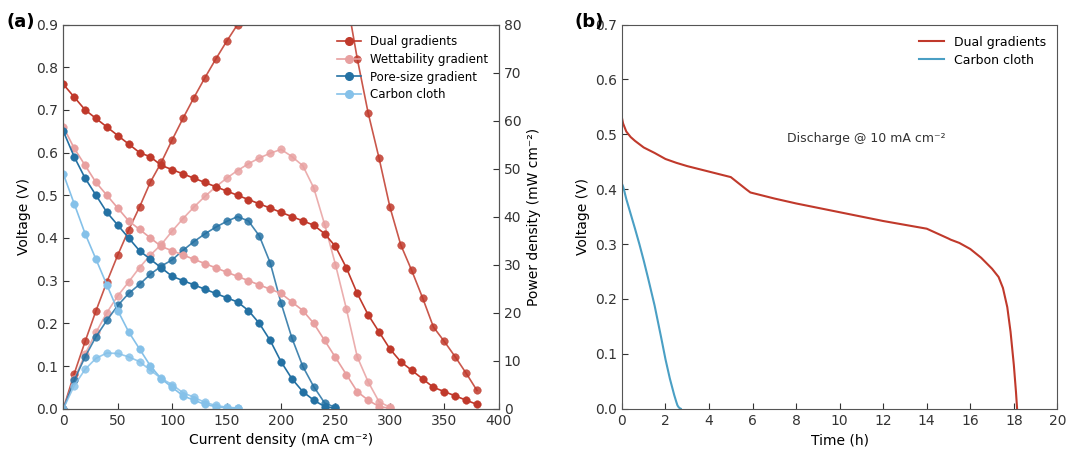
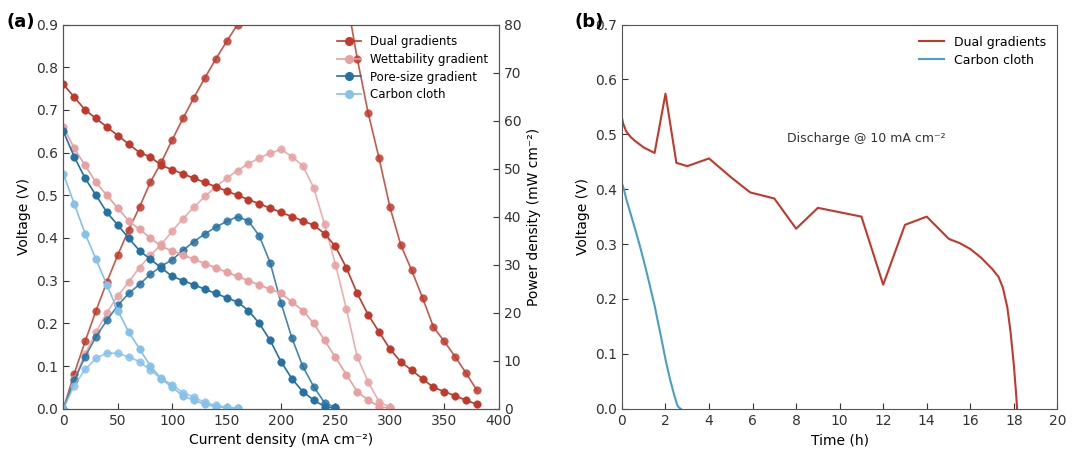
Dual gradients/2: 0.455 -> 0.574
Dual gradients/4: 0.432 -> 0.456
Dual gradients/8: 0.374 -> 0.328
Dual gradients/12: 0.342 -> 0.226
Dual gradients/14: 0.328 -> 0.350
